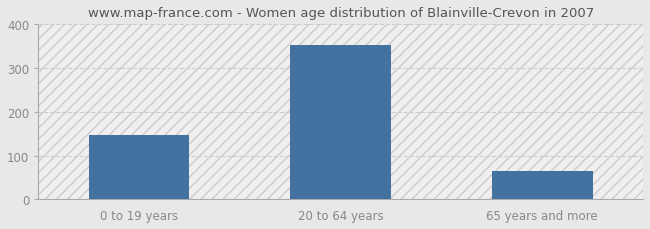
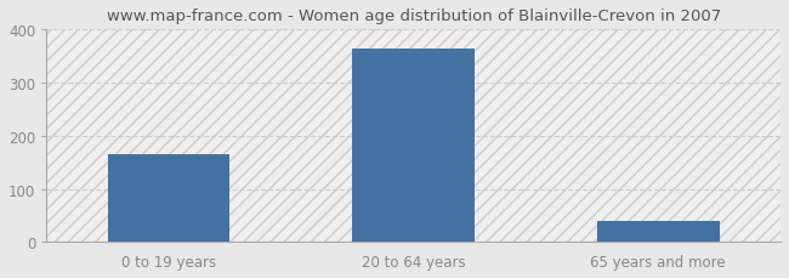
0 to 19 years: 148 -> 165
20 to 64 years: 352 -> 365
65 years and more: 65 -> 40
